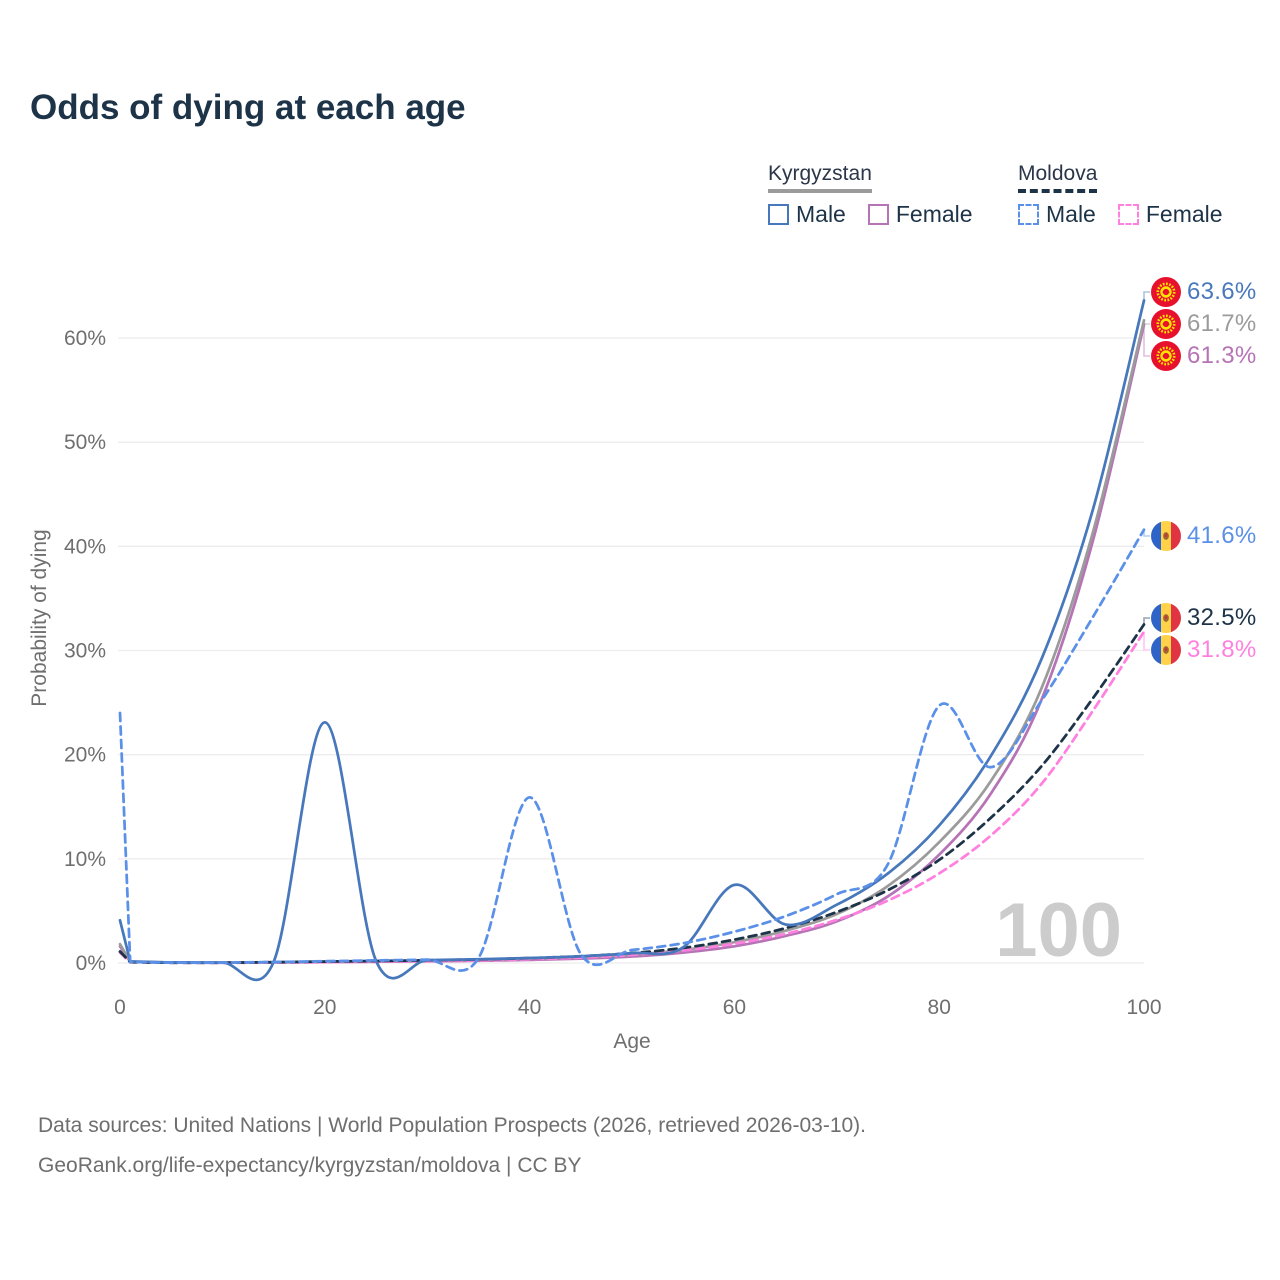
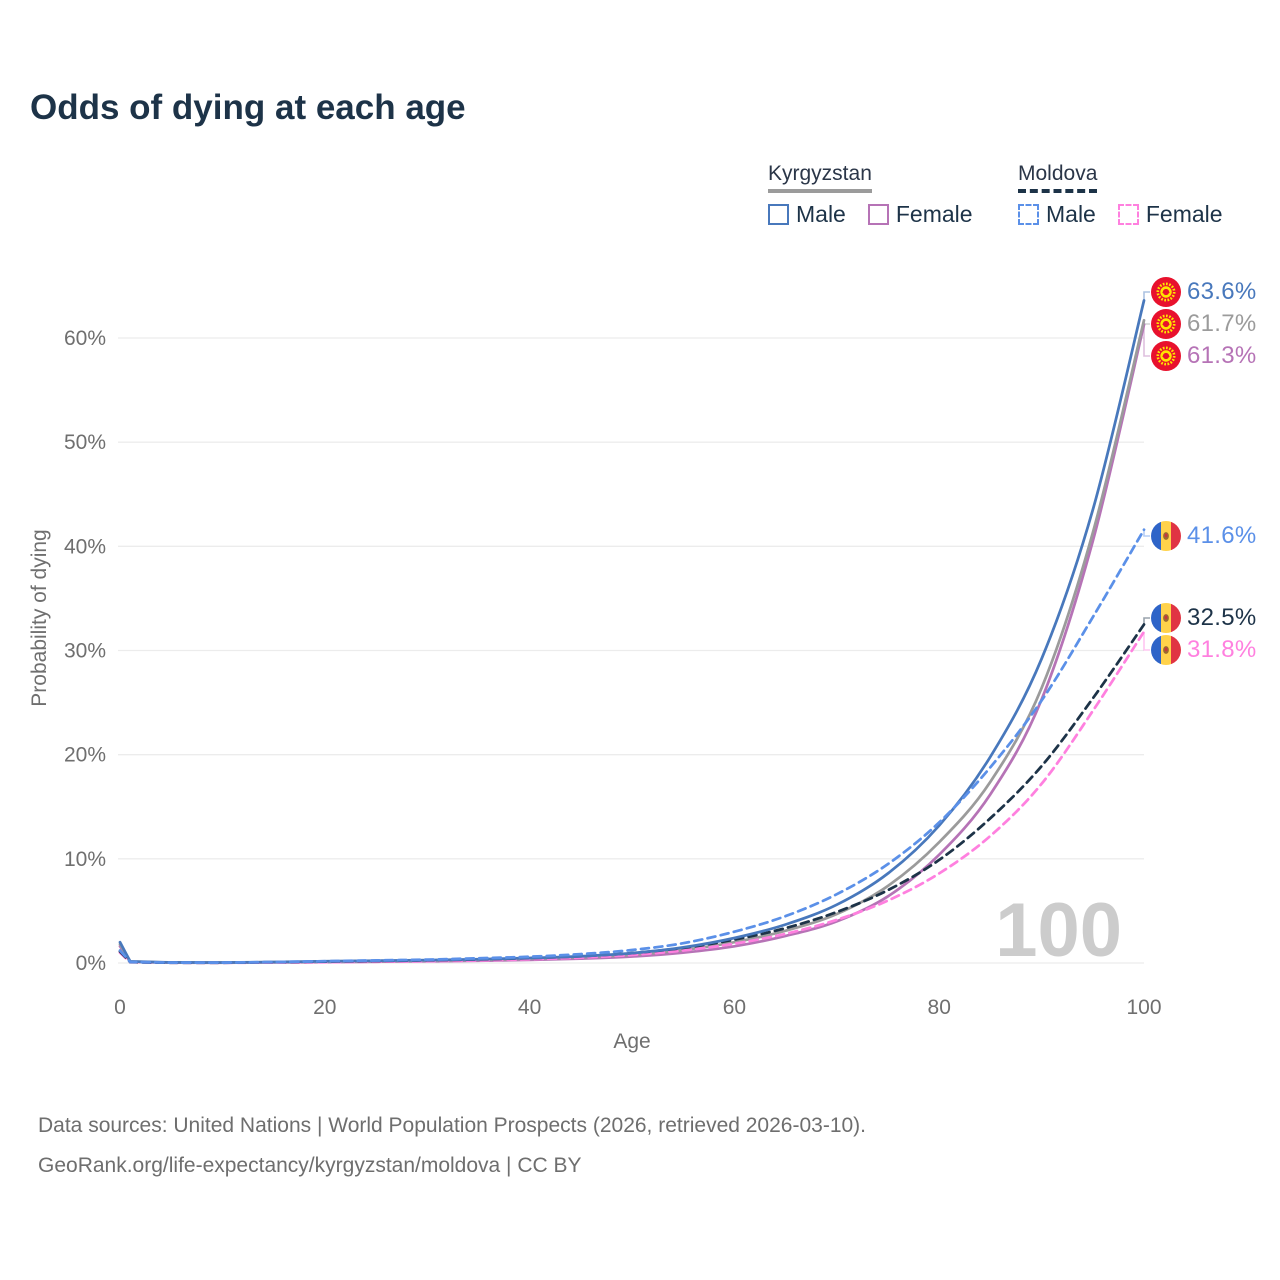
Kyrgyzstan Male/0: 4.1% -> 2.0%
Moldova Male/0: 24.0% -> 1.2%
Kyrgyzstan Male/20: 23.1% -> 0.2%
Moldova Male/40: 15.9% -> 0.6%
Kyrgyzstan Male/60: 7.5% -> 2.4%
Moldova Male/80: 24.7% -> 13.5%
